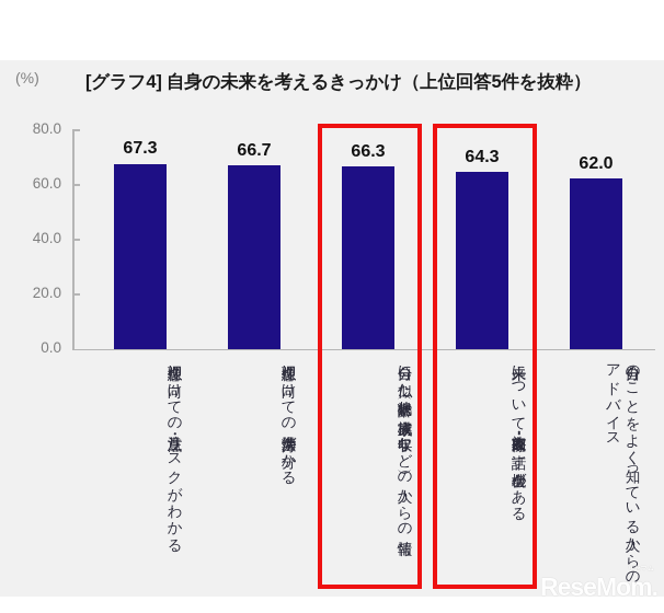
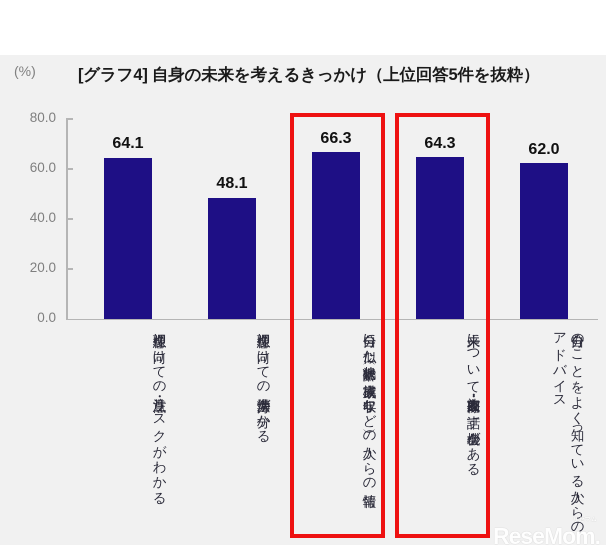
理想像に向けての注意点・リスクがわかる: 67.3 -> 64.1
理想像に向けての準備方法が分かる: 66.7 -> 48.1
